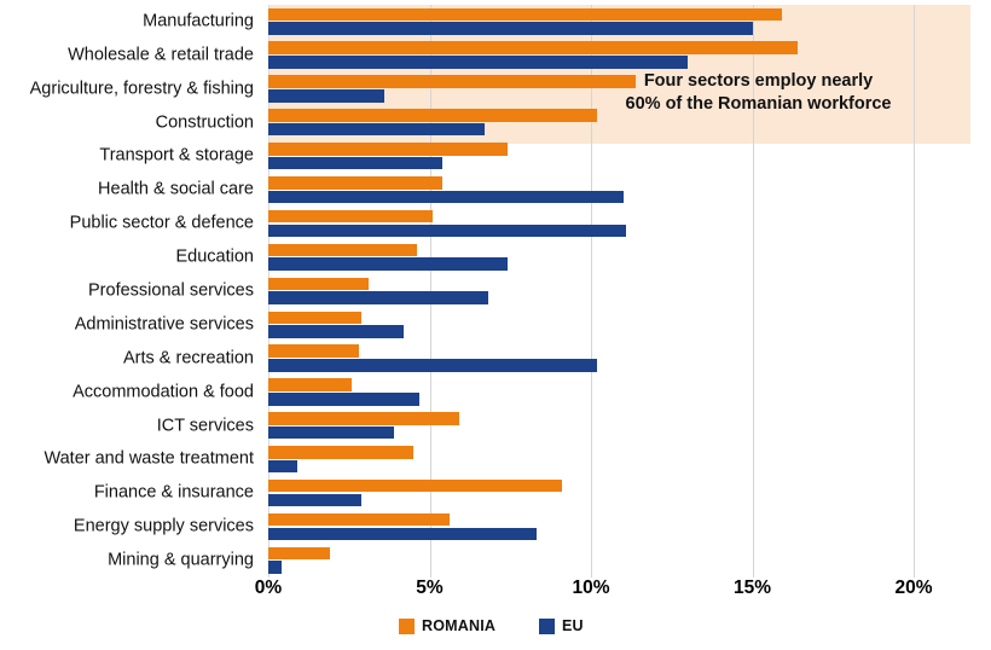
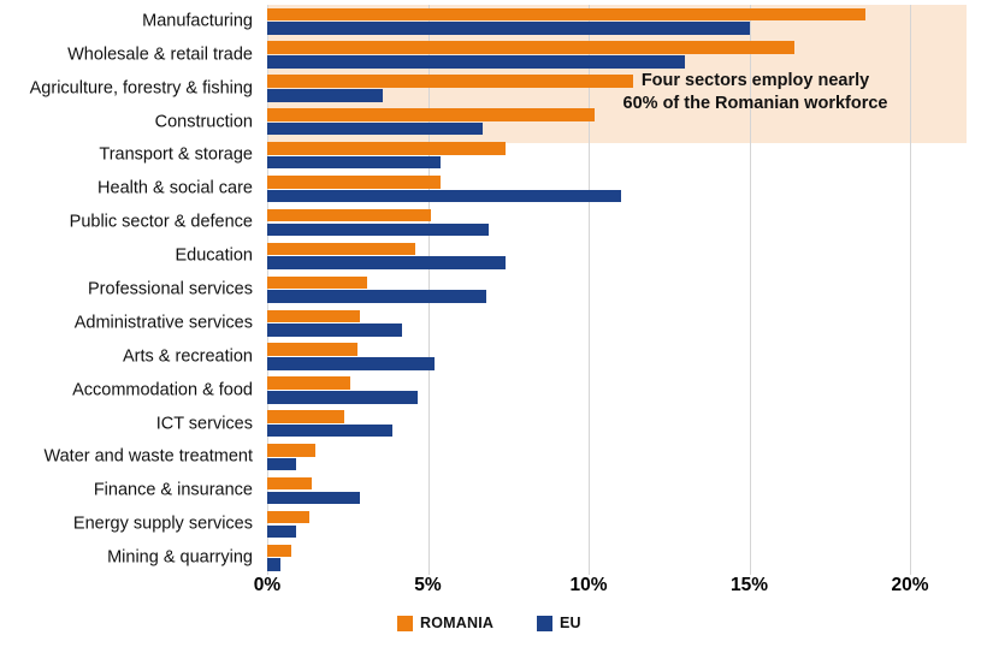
ROMANIA/Manufacturing: 15.9% -> 18.6%
EU/Public sector & defence: 11.1% -> 6.9%
EU/Arts & recreation: 10.2% -> 5.2%
ROMANIA/ICT services: 5.9% -> 2.4%
ROMANIA/Water and waste treatment: 4.5% -> 1.5%
ROMANIA/Finance & insurance: 9.1% -> 1.4%
ROMANIA/Energy supply services: 5.6% -> 1.3%
EU/Energy supply services: 8.3% -> 0.9%
ROMANIA/Mining & quarrying: 1.9% -> 0.8%
